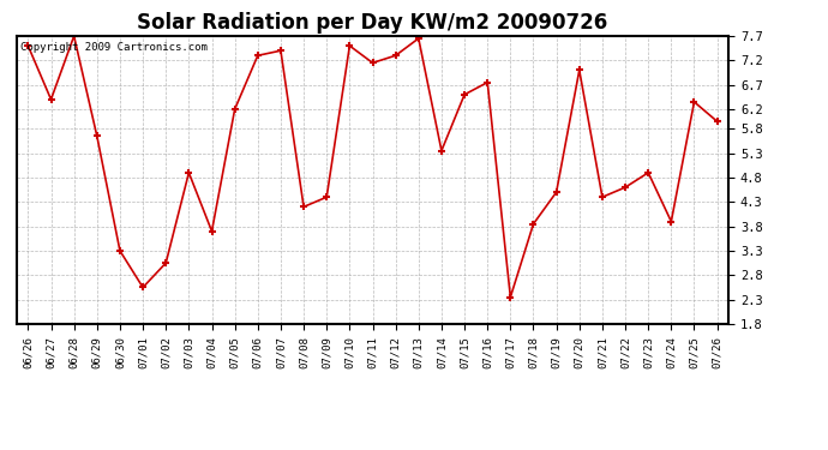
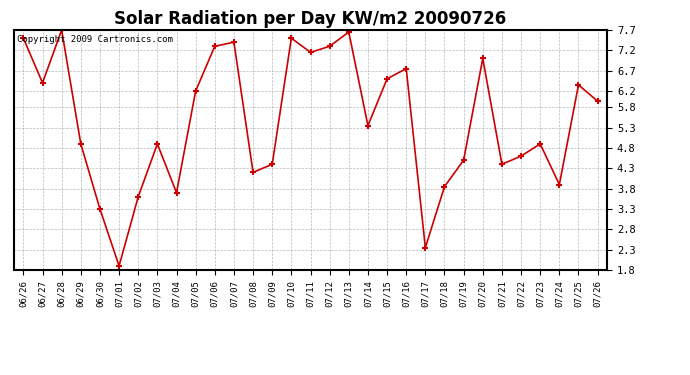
06/29: 5.65 -> 4.90
07/01: 2.55 -> 1.90
07/02: 3.05 -> 3.60
